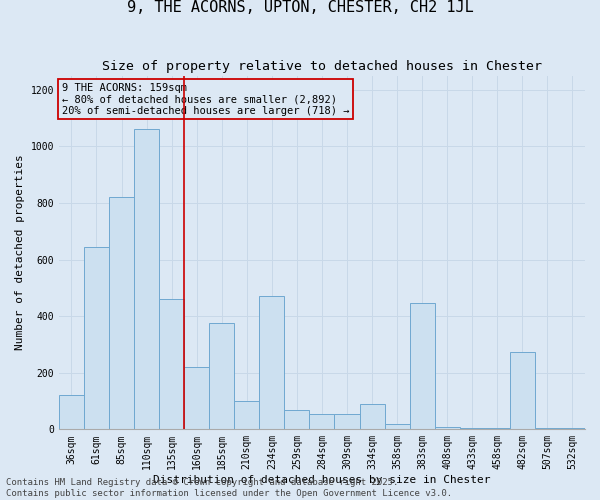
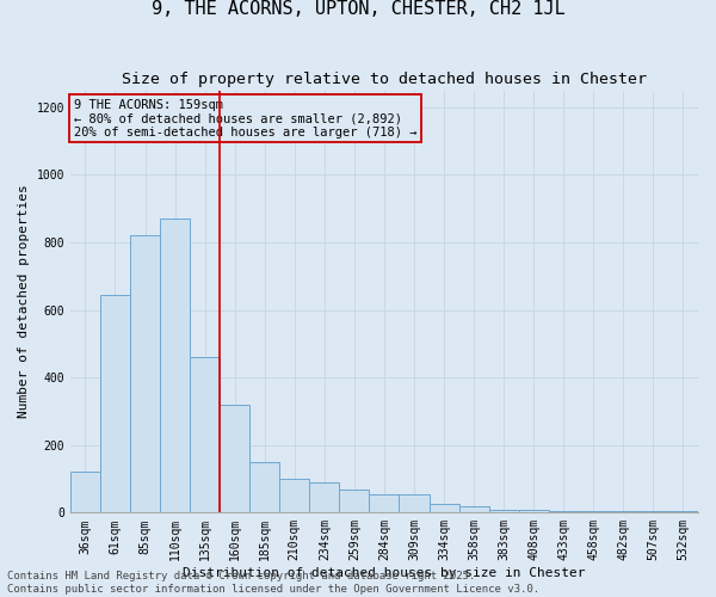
110sqm: 1060 -> 870
160sqm: 220 -> 320
185sqm: 375 -> 150
234sqm: 470 -> 90
334sqm: 90 -> 25
383sqm: 445 -> 10
482sqm: 275 -> 4
